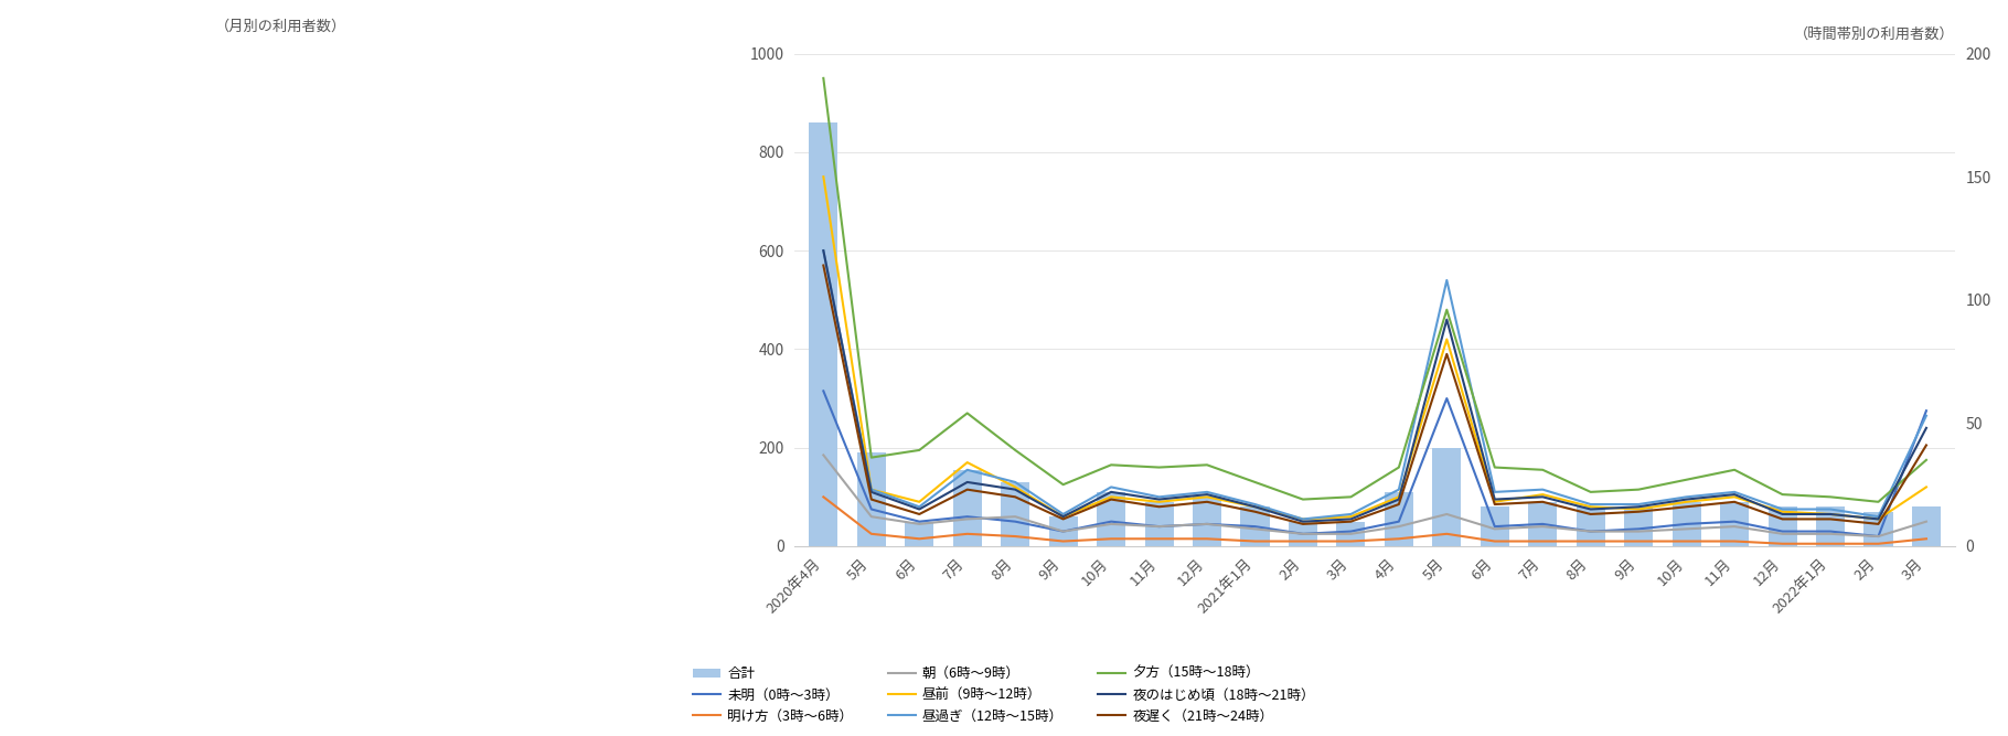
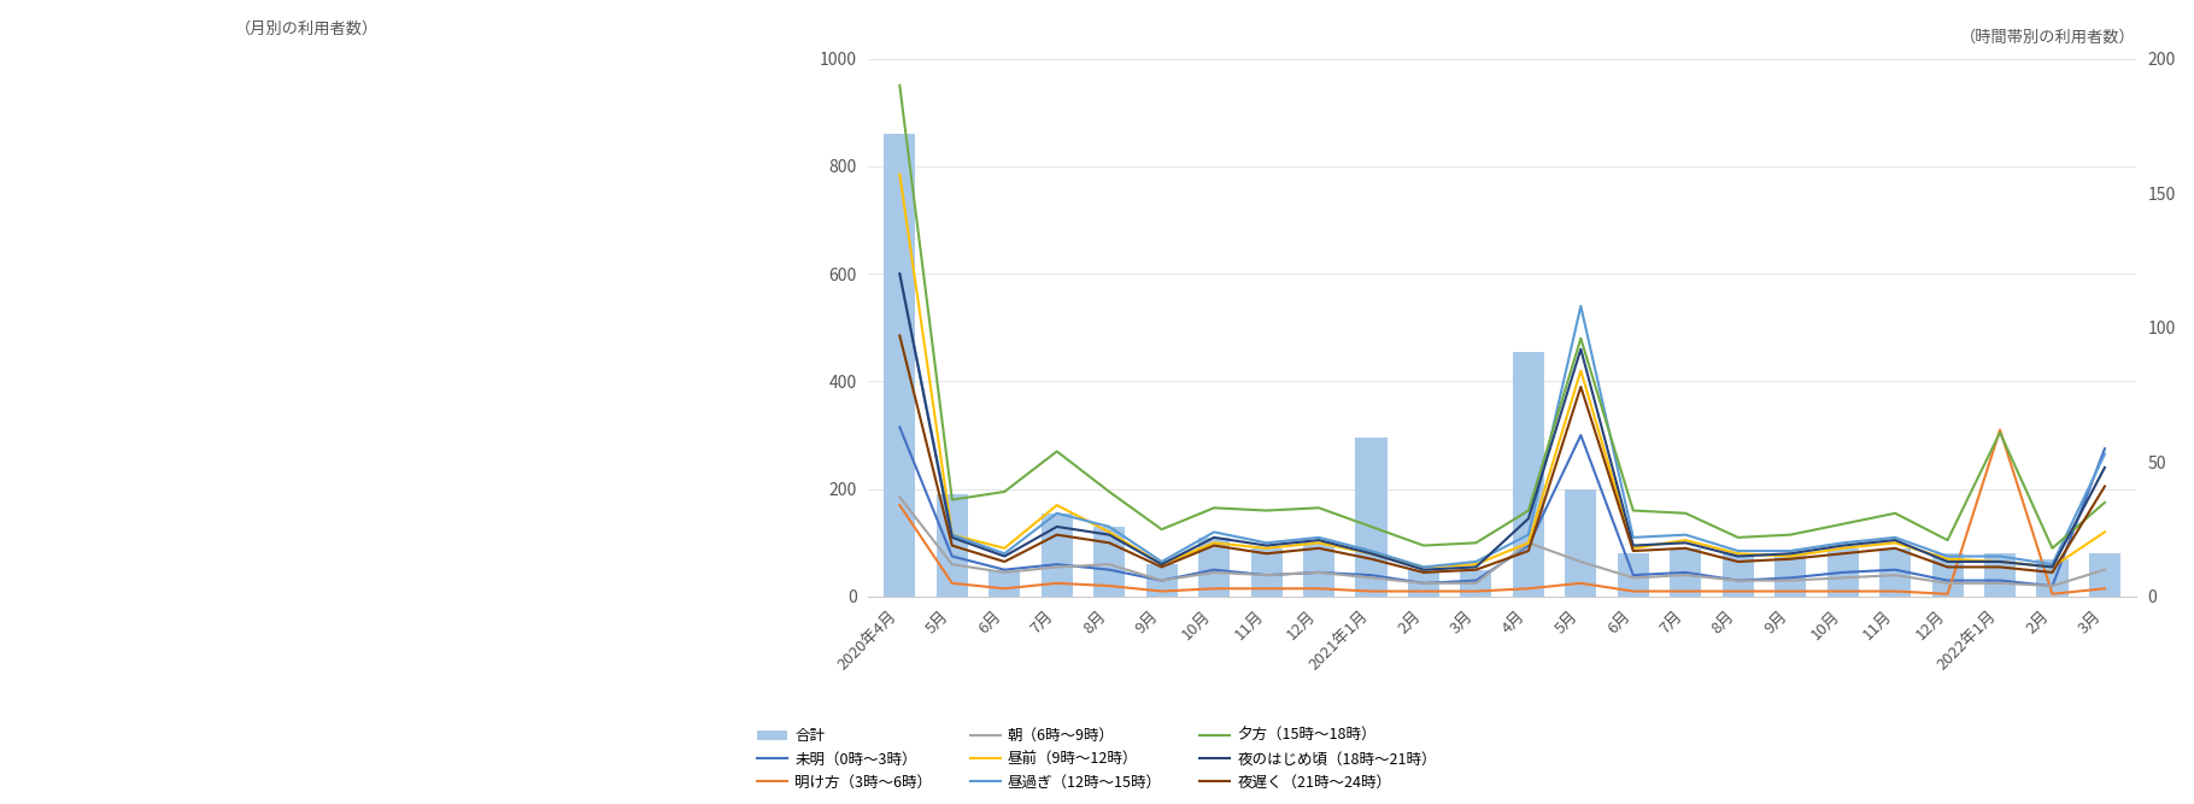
明け方（3時〜6時）/2020年4月: 20 -> 34
昼前（9時〜12時）/2020年4月: 150 -> 157
夜遅く（21時〜24時）/2020年4月: 114 -> 97
合計/2021年1月: 80 -> 295
合計/4月: 110 -> 455
未明（0時〜3時）/4月: 10 -> 19
朝（6時〜9時）/4月: 8 -> 20
夜のはじめ頃（18時〜21時）/4月: 19 -> 29
明け方（3時〜6時）/2022年1月: 1 -> 62
夕方（15時〜18時）/2022年1月: 20 -> 61
